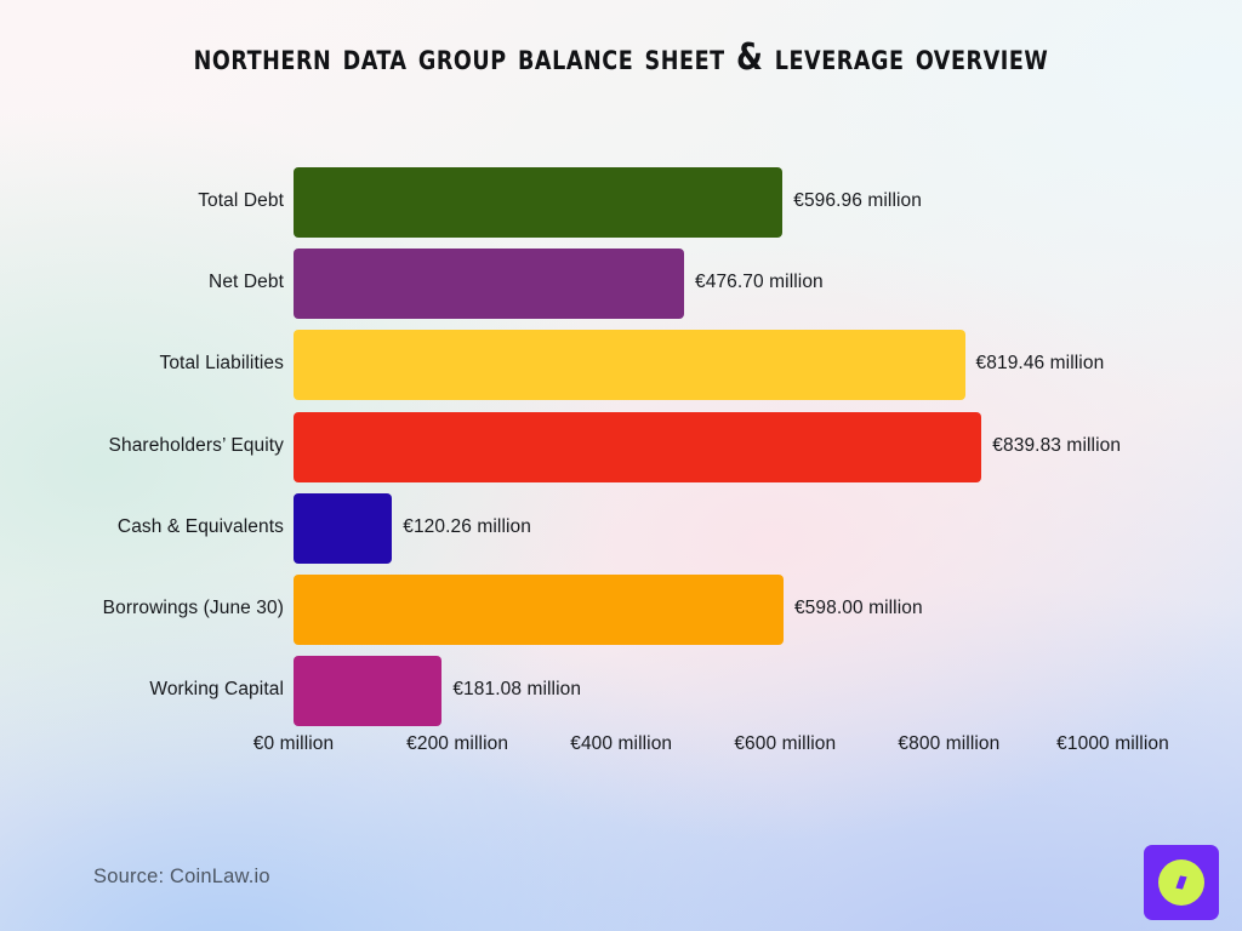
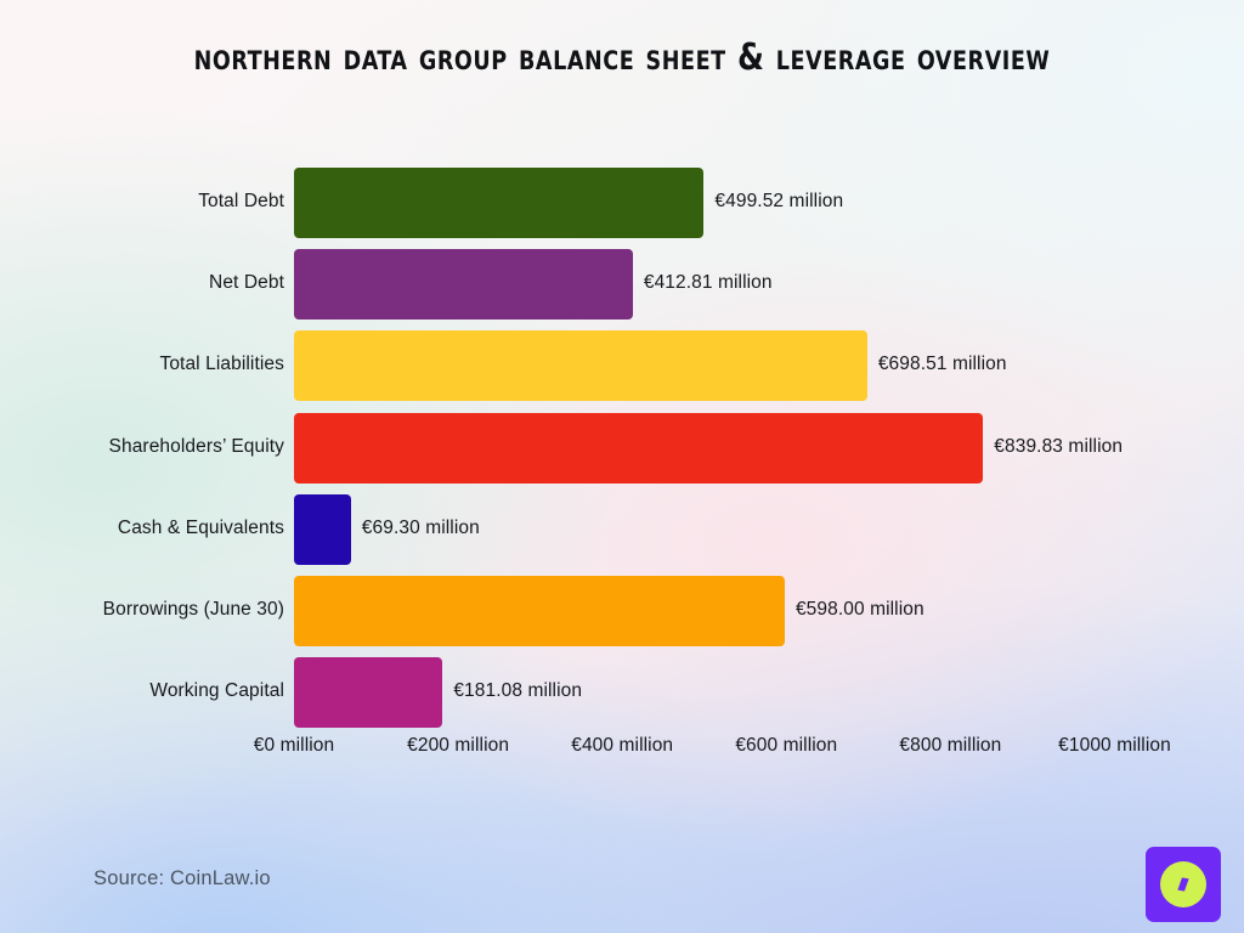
Total Debt: €596.96 -> €499.52
Net Debt: €476.70 -> €412.81
Total Liabilities: €819.46 -> €698.51
Cash & Equivalents: €120.26 -> €69.30
